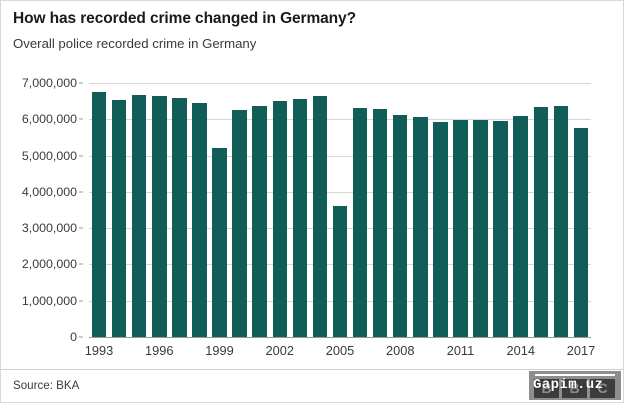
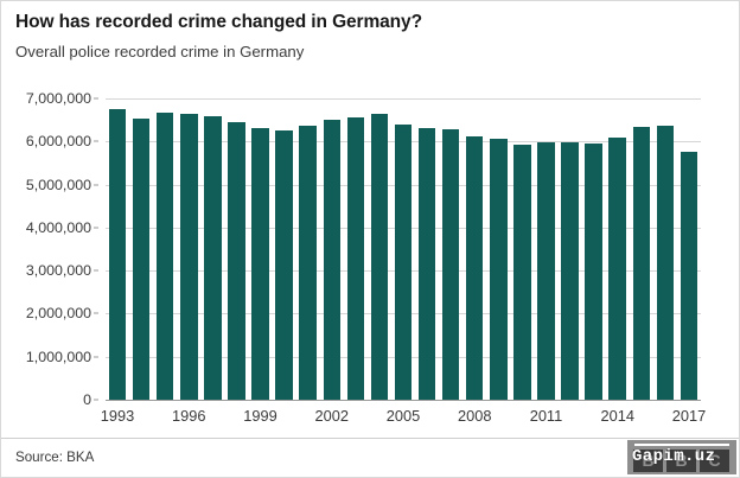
1999: 5200000 -> 6300000
2005: 3600000 -> 6400000
